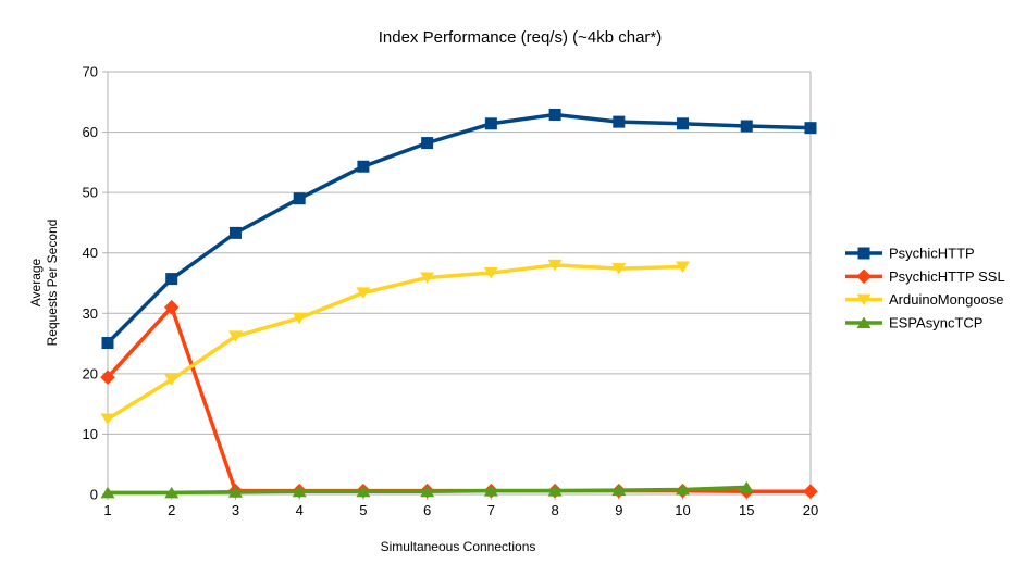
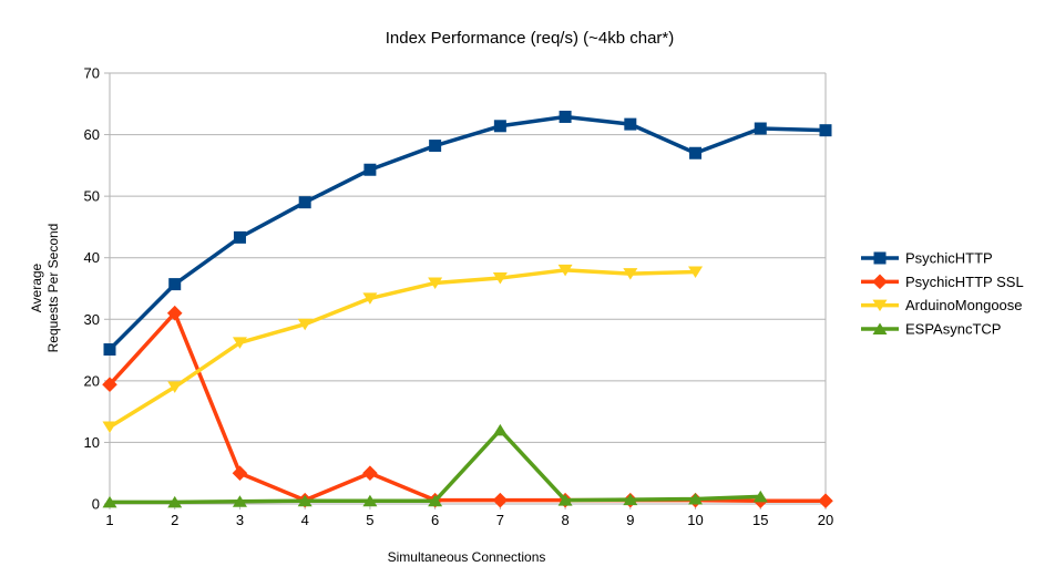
PsychicHTTP SSL/3: 1 -> 5
PsychicHTTP SSL/5: 1 -> 5
ESPAsyncTCP/7: 1 -> 12
PsychicHTTP/10: 61 -> 57
